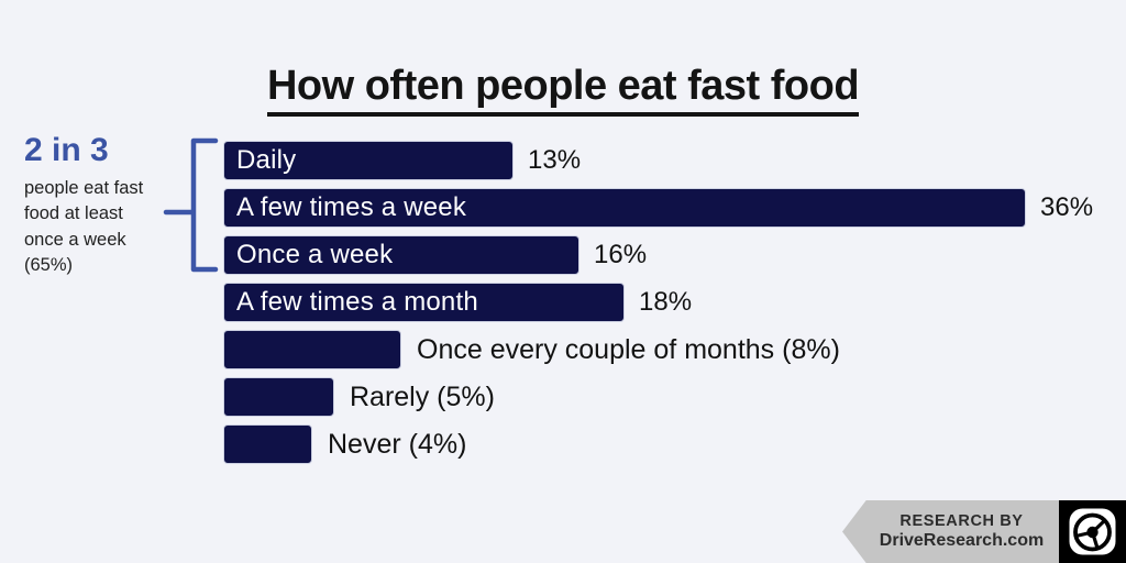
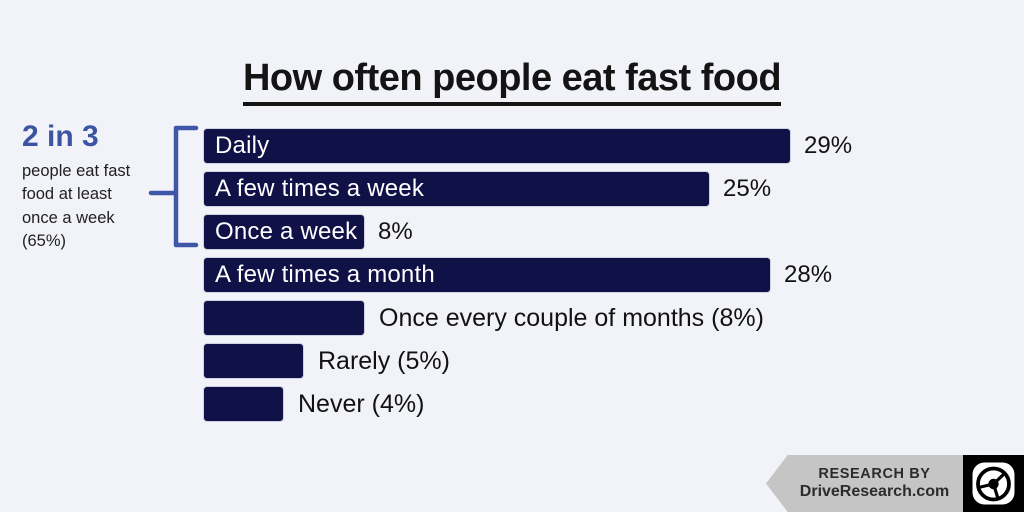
Daily: 13% -> 29%
A few times a week: 36% -> 25%
Once a week: 16% -> 8%
A few times a month: 18% -> 28%
